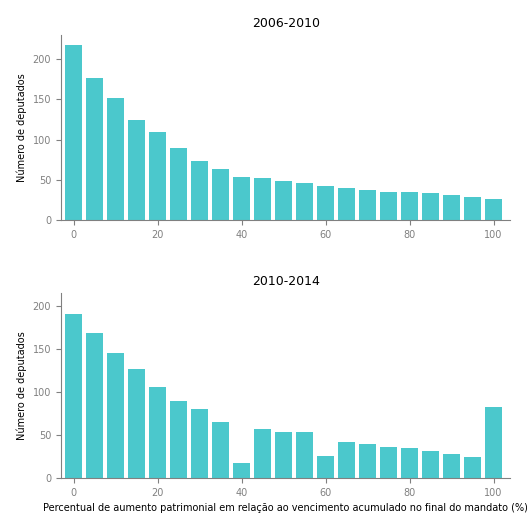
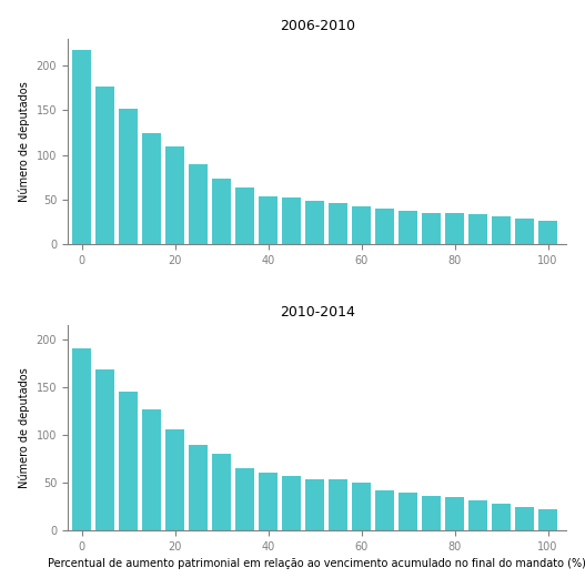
2010-2014/40: 18 -> 60
2010-2014/60: 26 -> 50
2010-2014/100: 82 -> 22
